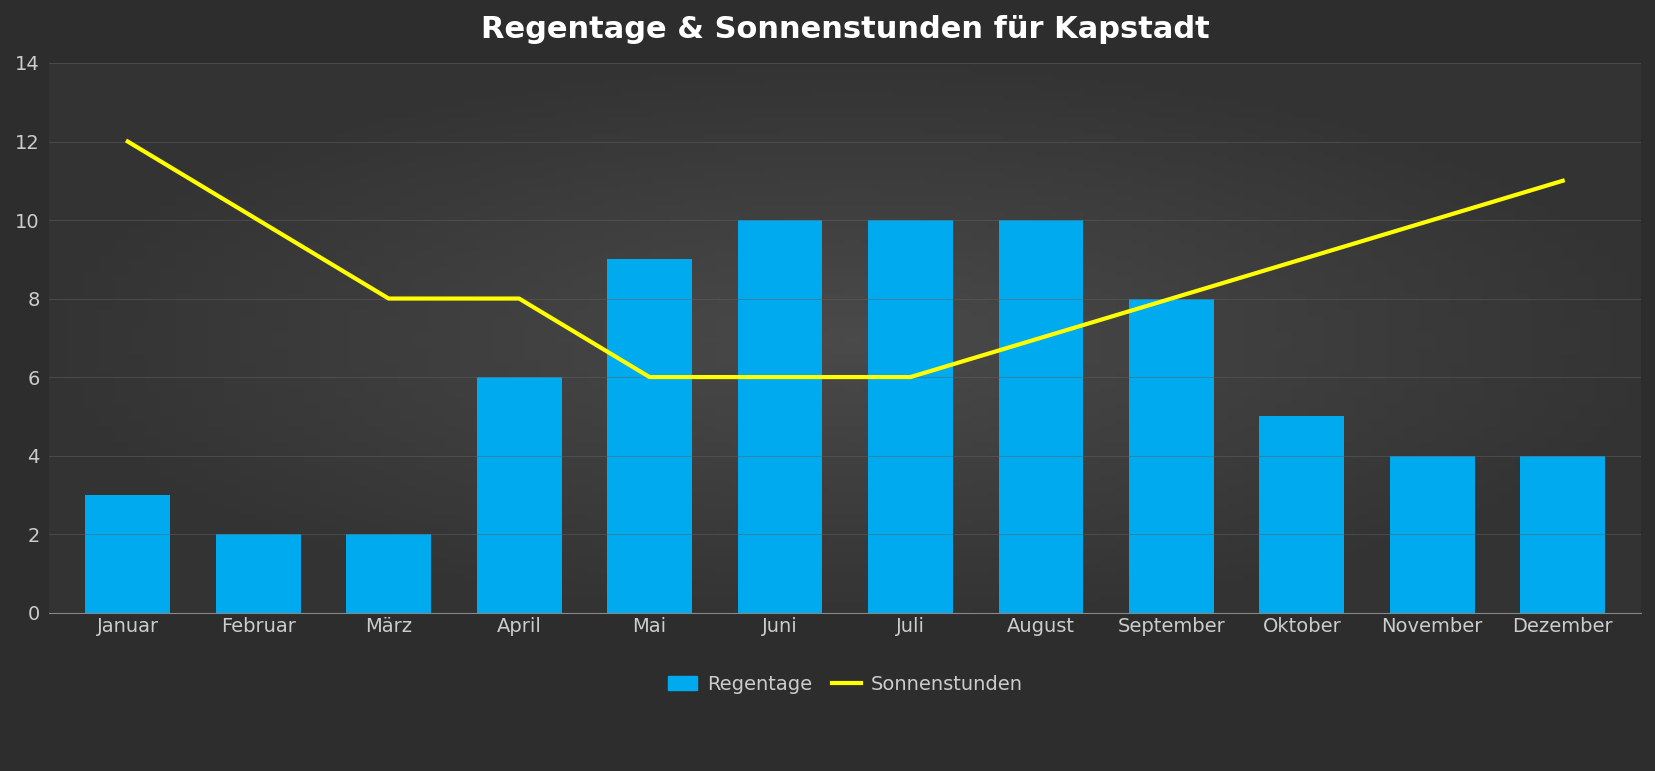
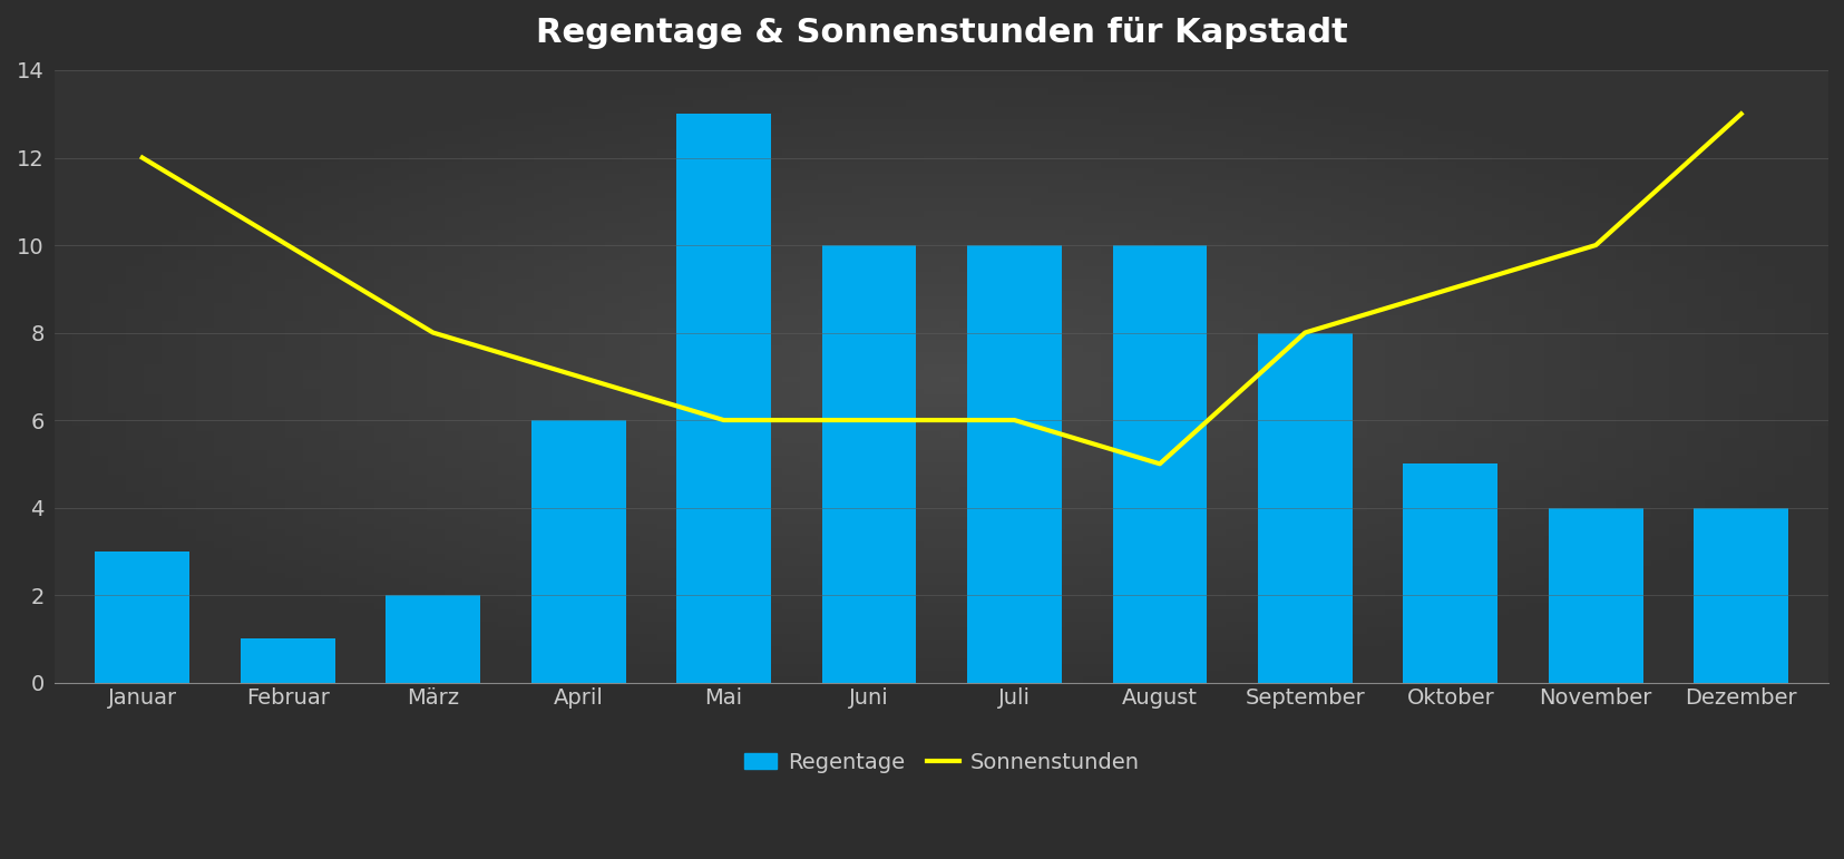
Regentage/Februar: 2 -> 1
Sonnenstunden/April: 8 -> 7
Regentage/Mai: 9 -> 13
Sonnenstunden/August: 7 -> 5
Sonnenstunden/Dezember: 11 -> 13
